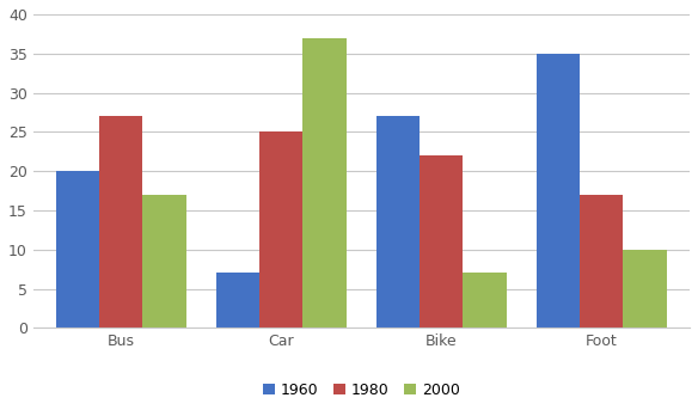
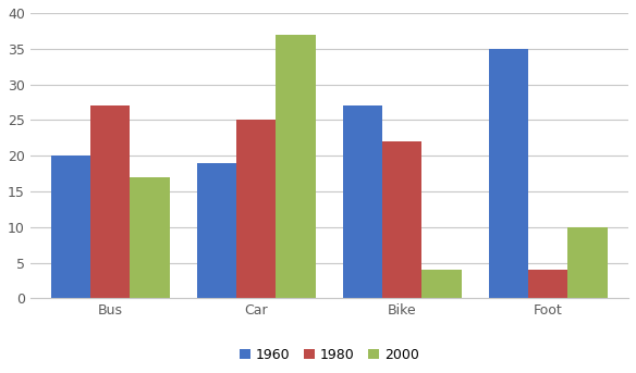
1960/Car: 7 -> 19
2000/Bike: 7 -> 4
1980/Foot: 17 -> 4
